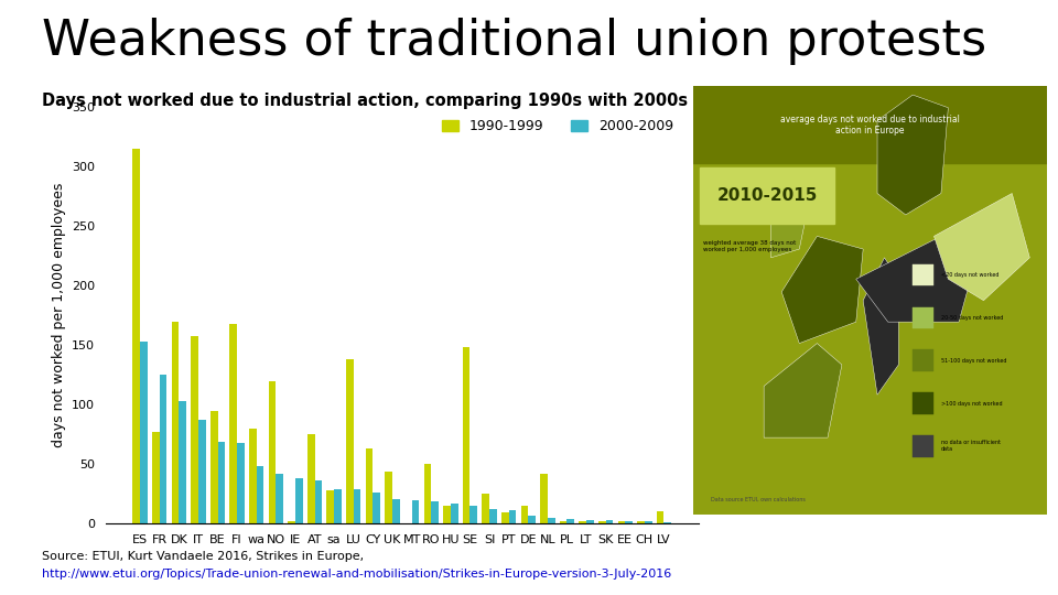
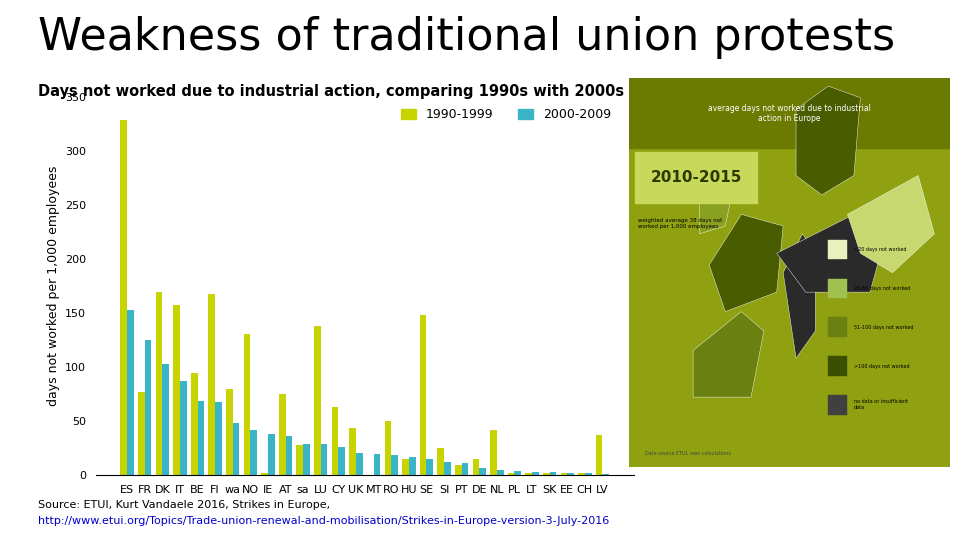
1990-1999/ES: 315 -> 329
1990-1999/NO: 120 -> 131
1990-1999/LV: 10 -> 37
